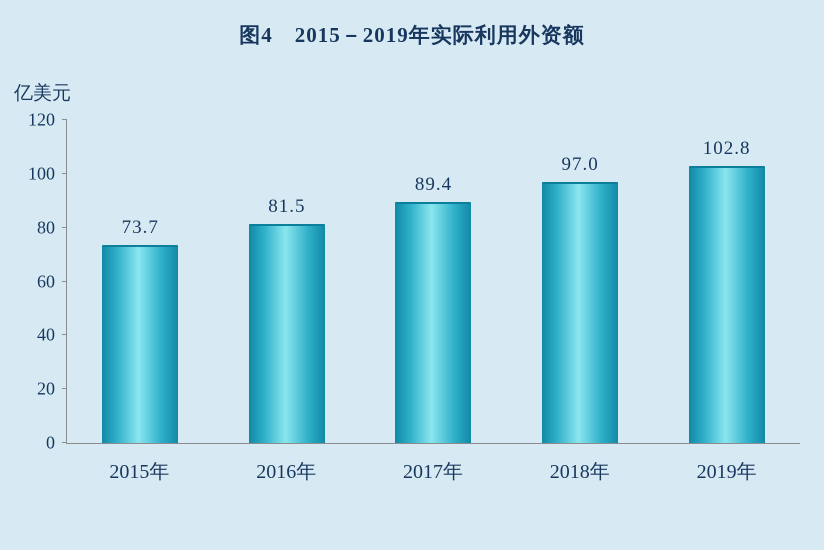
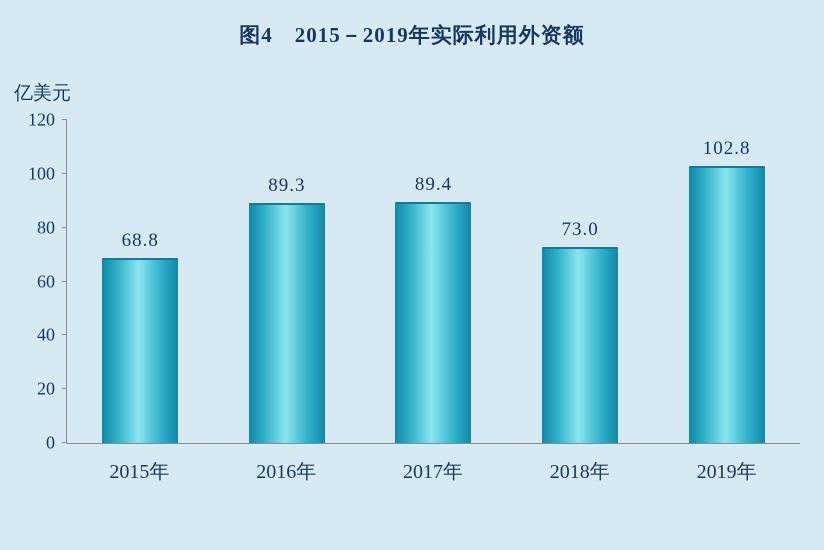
2015年: 73.7 -> 68.8
2016年: 81.5 -> 89.3
2018年: 97.0 -> 73.0
